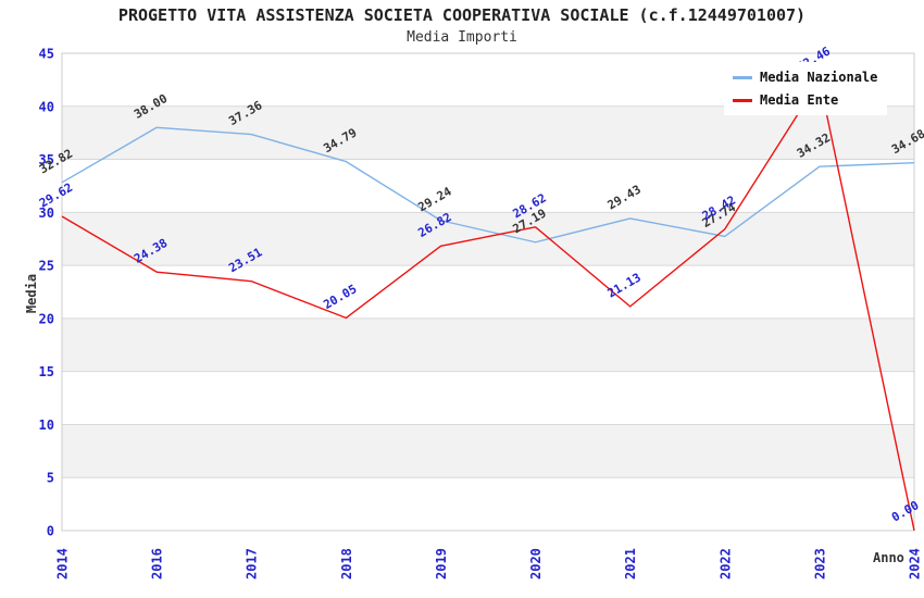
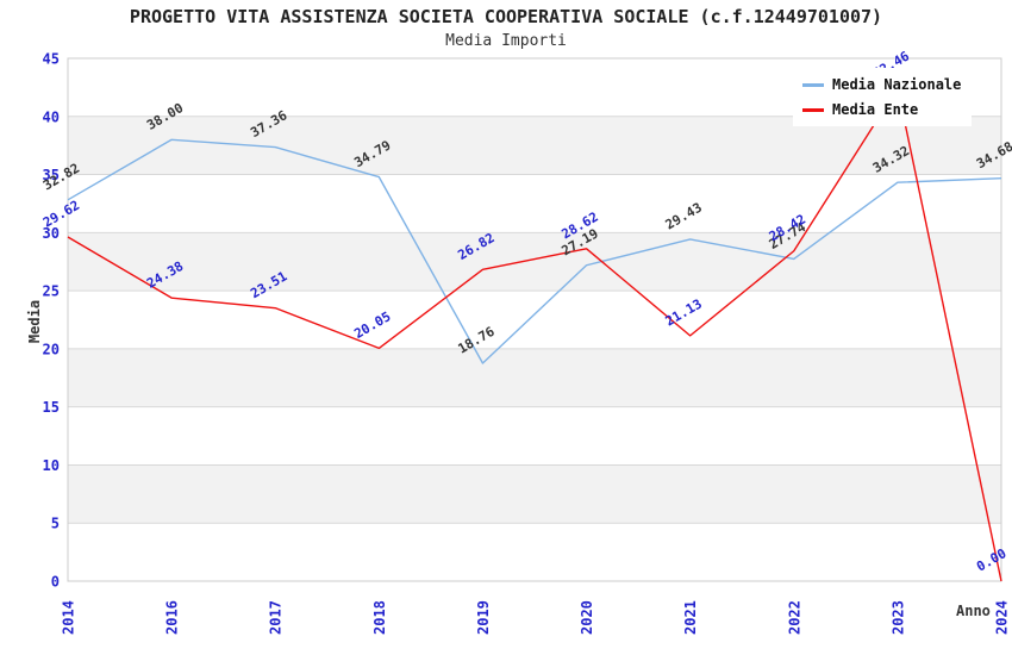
Media Nazionale/2019: 29.24 -> 18.76
